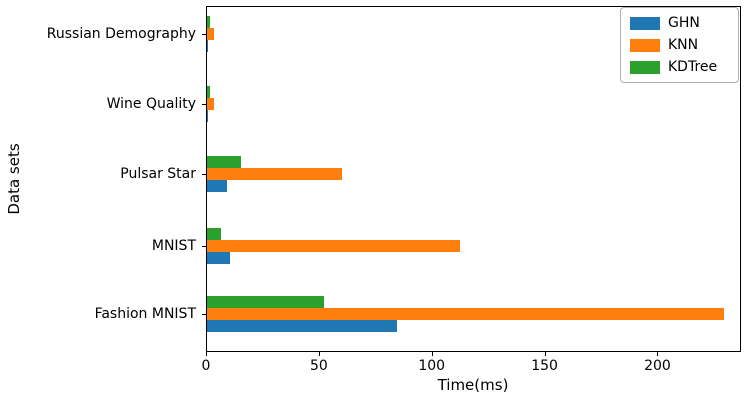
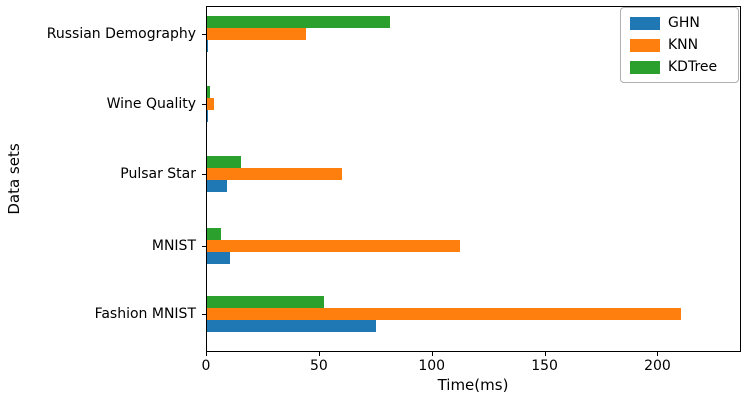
KNN/Russian Demography: 3 -> 44
KDTree/Russian Demography: 2 -> 81
GHN/Fashion MNIST: 84 -> 75
KNN/Fashion MNIST: 229 -> 210
